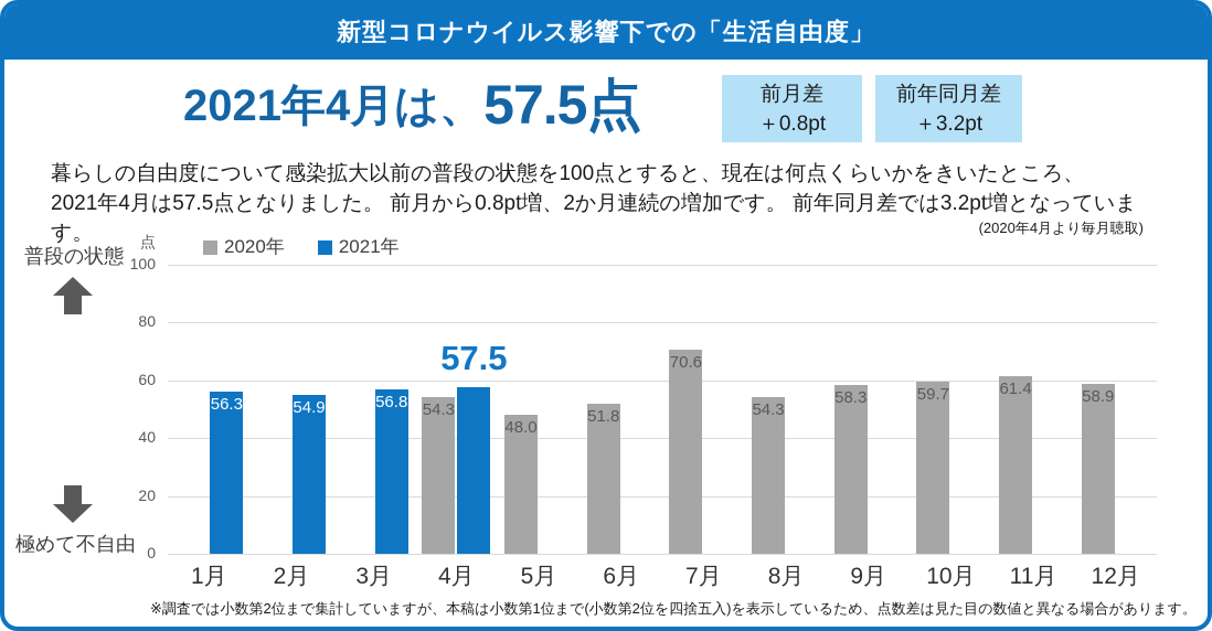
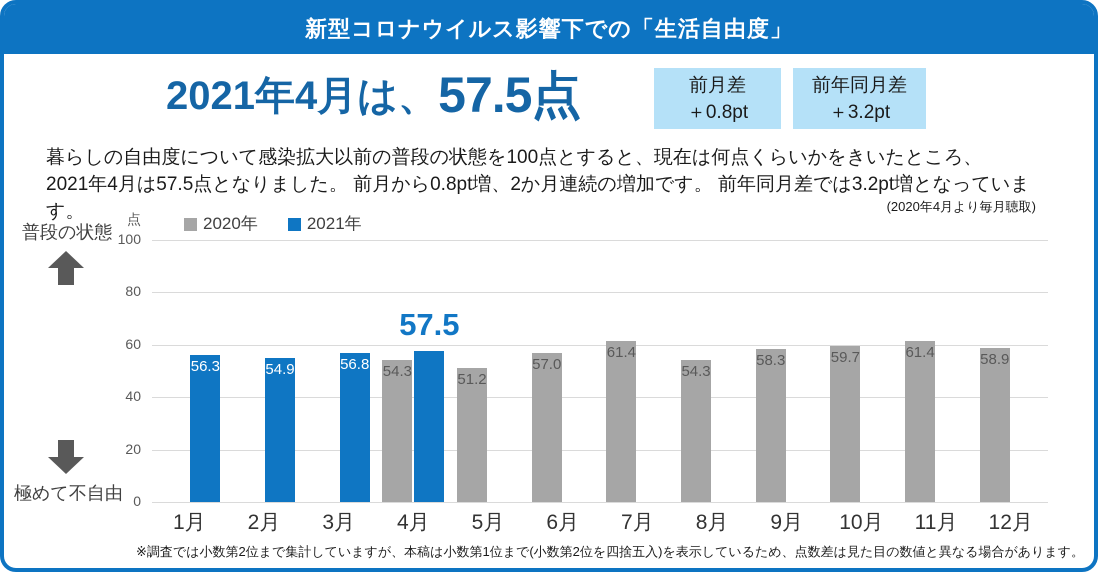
2020年/5月: 48.0 -> 51.2
2020年/6月: 51.8 -> 57.0
2020年/7月: 70.6 -> 61.4
